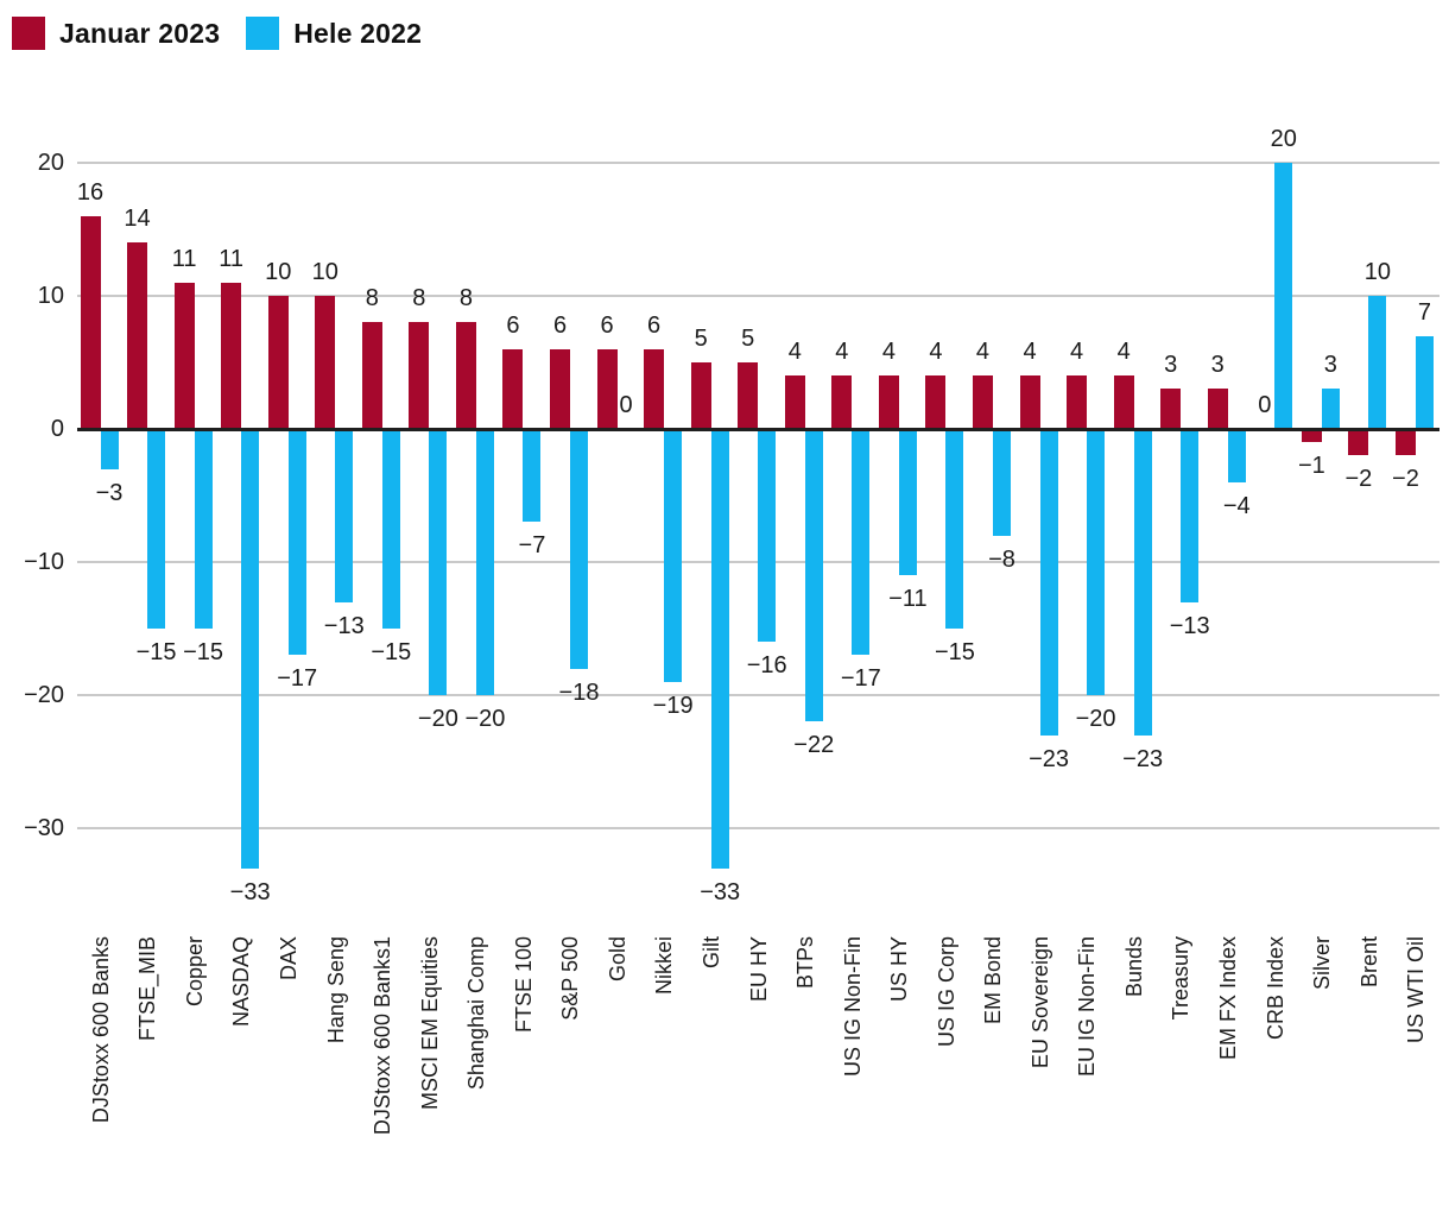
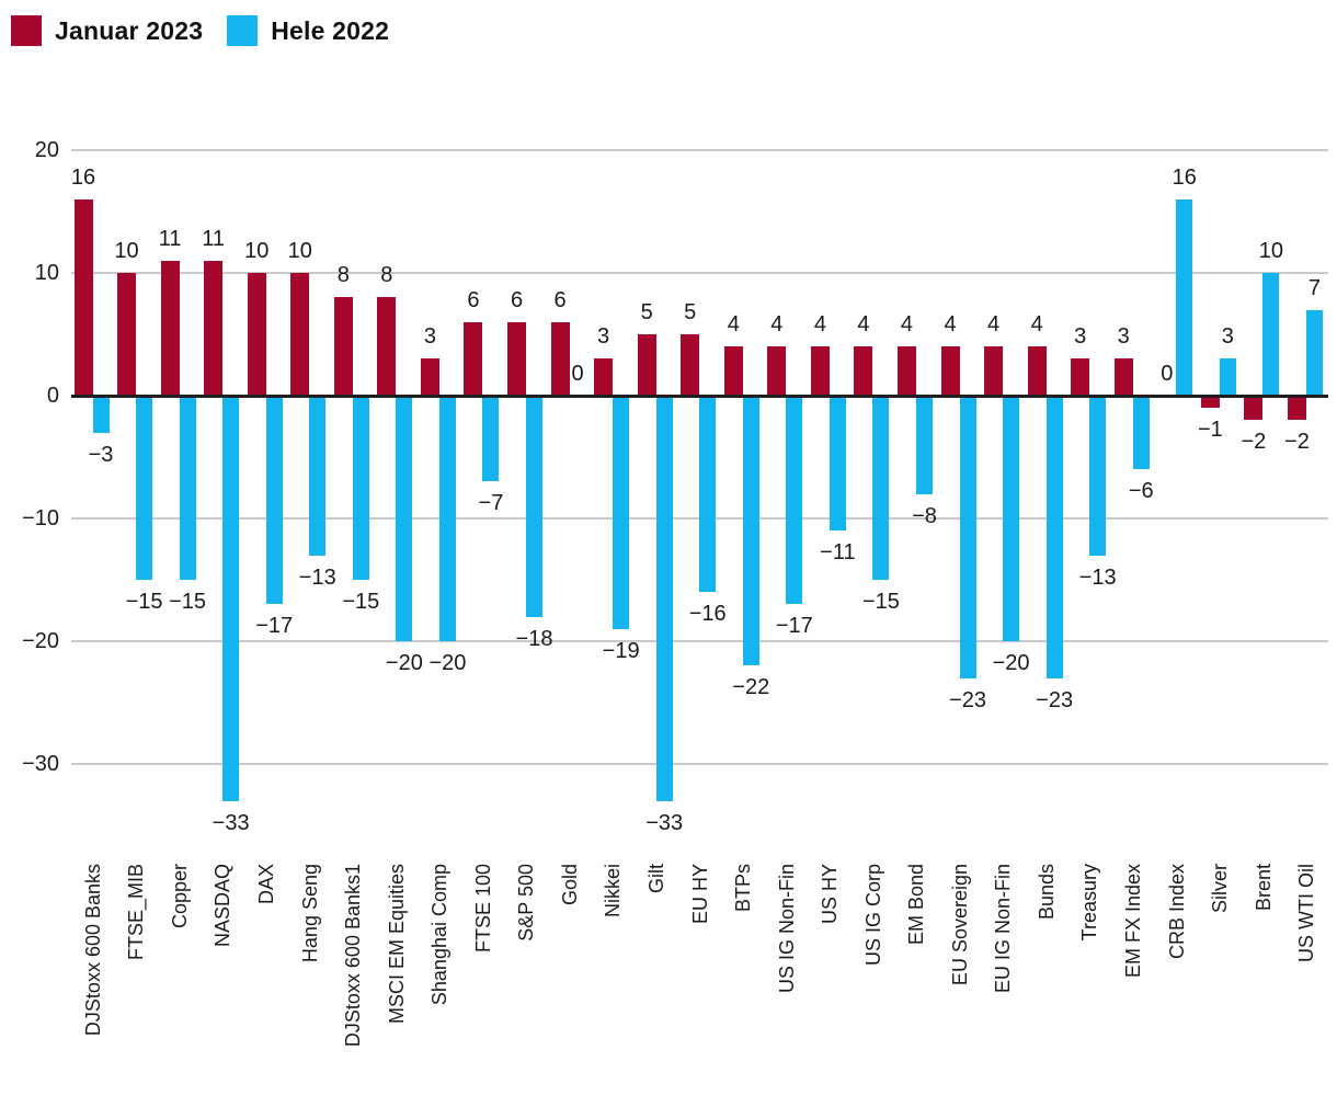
Januar 2023/FTSE_MIB: 14 -> 10
Januar 2023/Shanghai Comp: 8 -> 3
Januar 2023/Nikkei: 6 -> 3
Hele 2022/EM FX Index: −4 -> −6
Hele 2022/CRB Index: 20 -> 16
